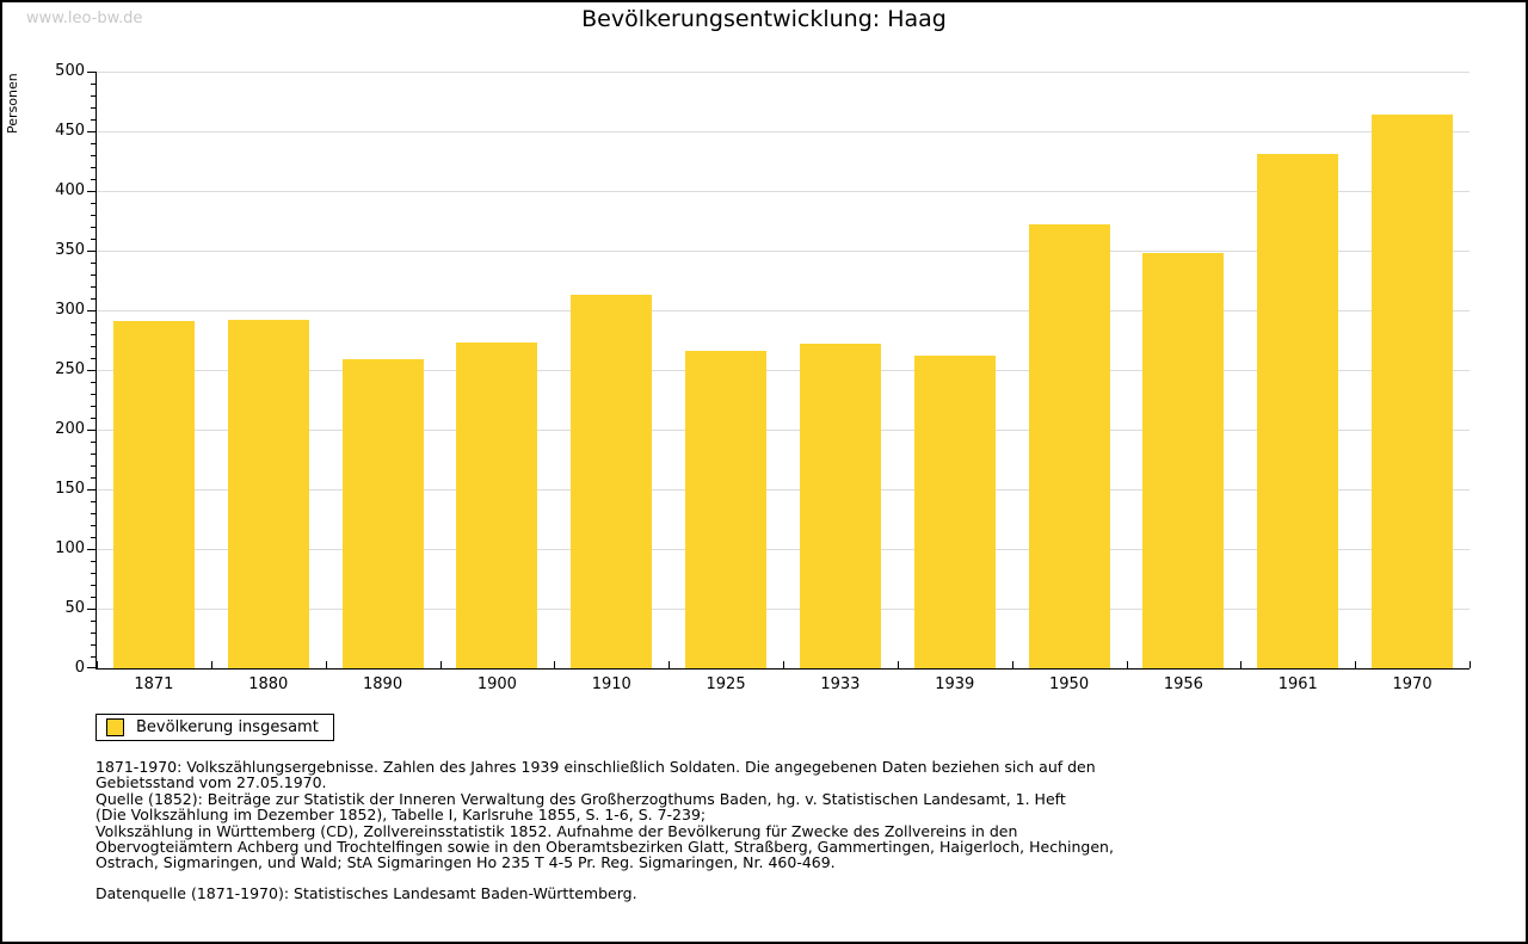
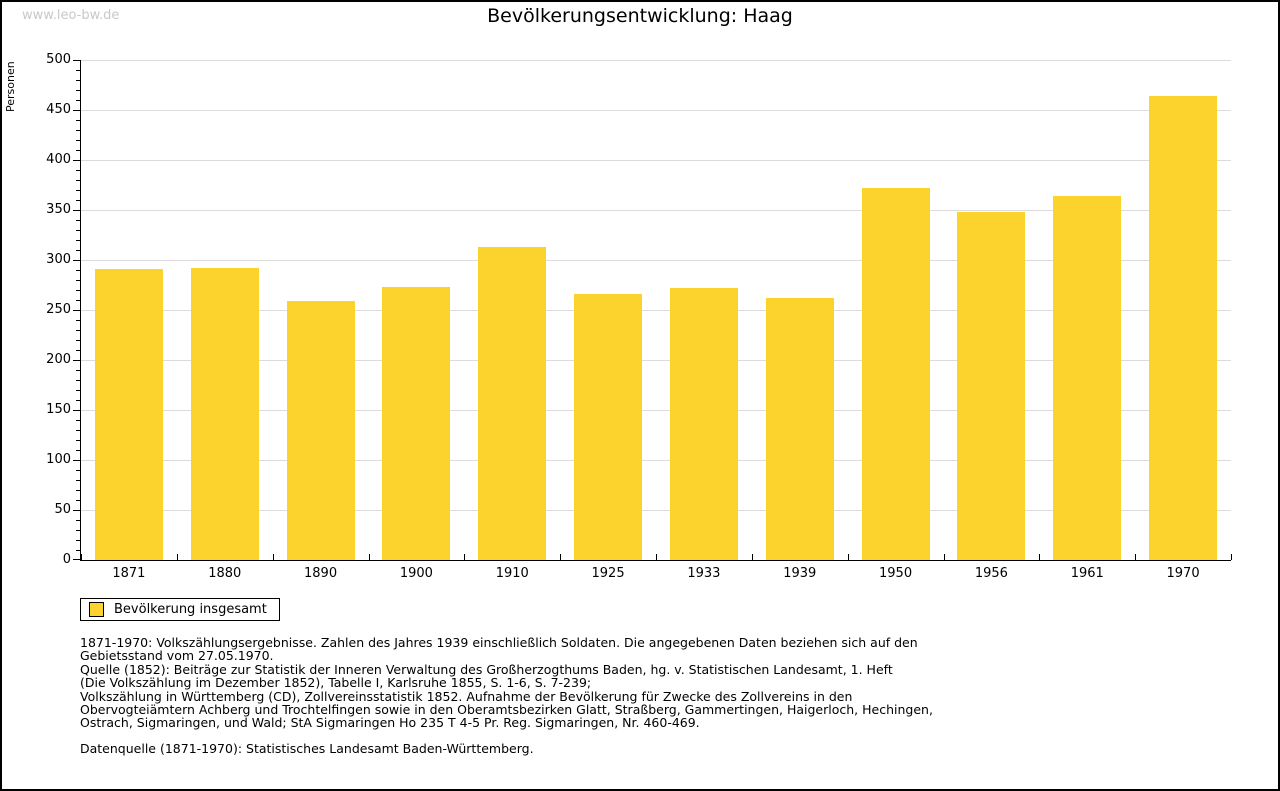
1961: 431 -> 364
